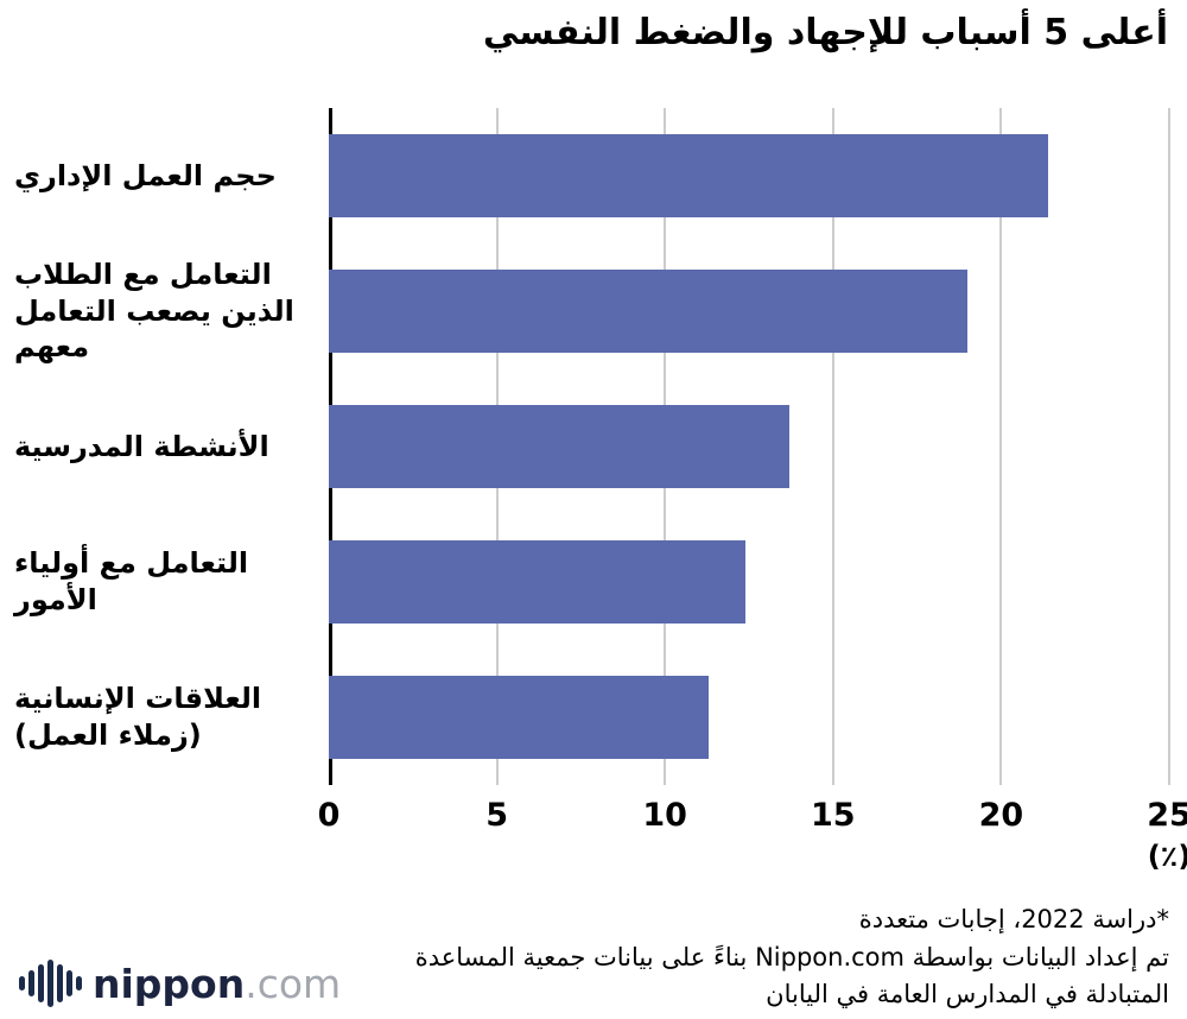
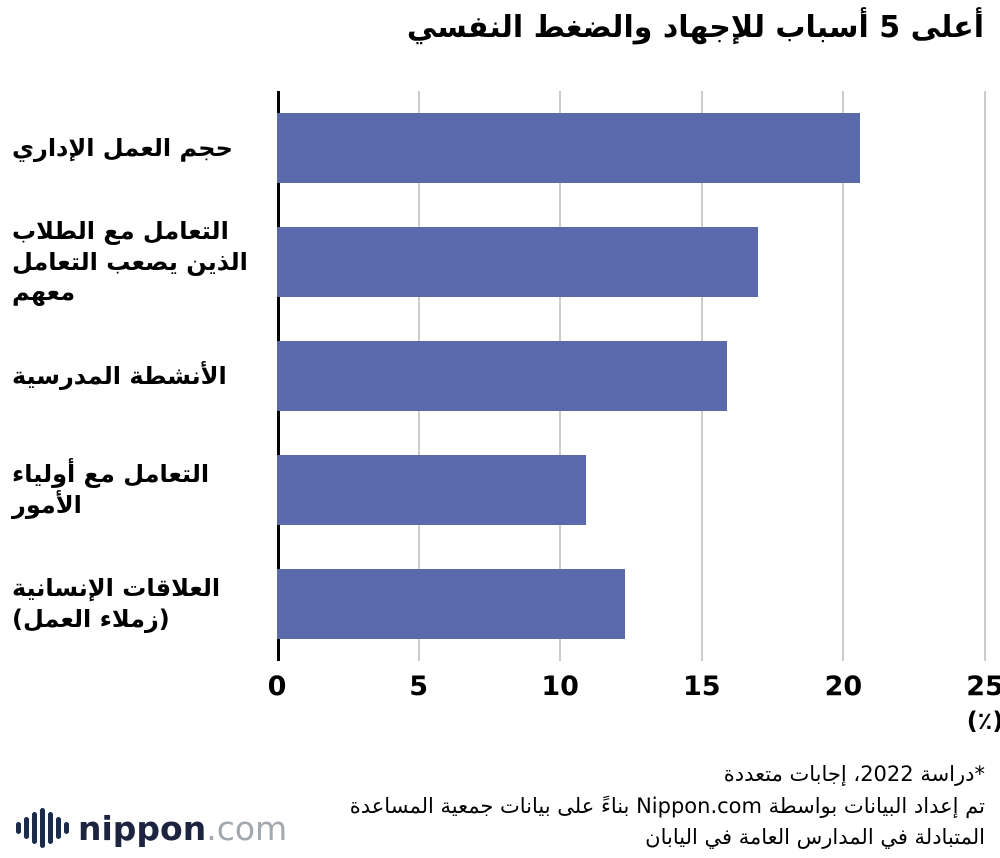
حجم العمل الإداري: 21.4 -> 20.6
التعامل مع الطلاب الذين يصعب التعامل معهم: 19.0 -> 17.0
الأنشطة المدرسية: 13.7 -> 15.9
التعامل مع أولياء الأمور: 12.4 -> 10.9
العلاقات الإنسانية (زملاء العمل): 11.3 -> 12.3
